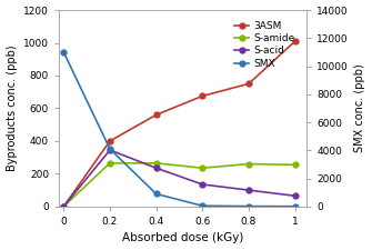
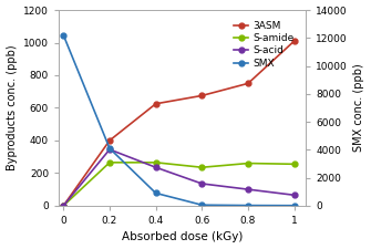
SMX/0: 11000 -> 12200
3ASM/0.4: 560 -> 620
